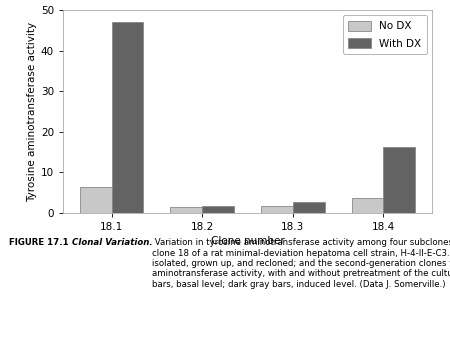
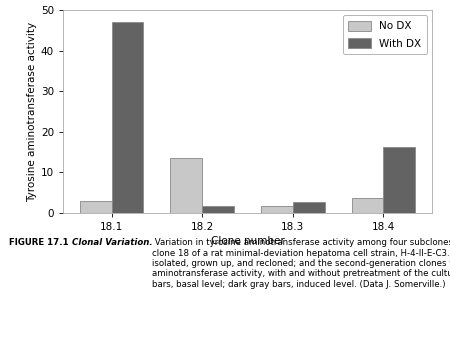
No DX/18.1: 6.3 -> 3.0
No DX/18.2: 1.5 -> 13.5
